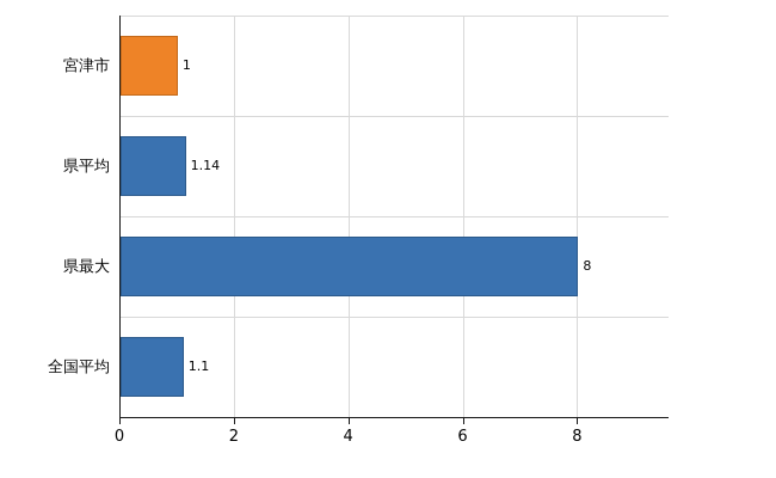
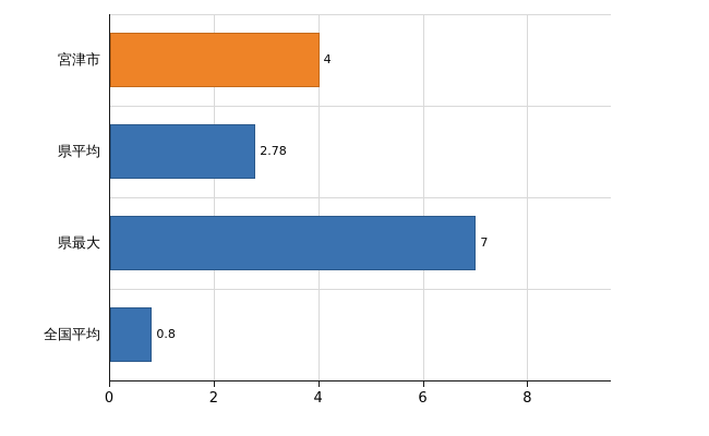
宮津市: 1 -> 4
県平均: 1.14 -> 2.78
県最大: 8 -> 7
全国平均: 1.1 -> 0.8
